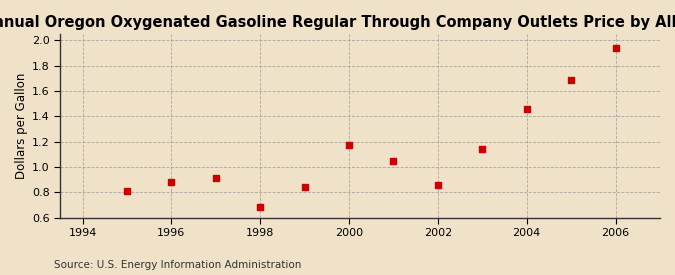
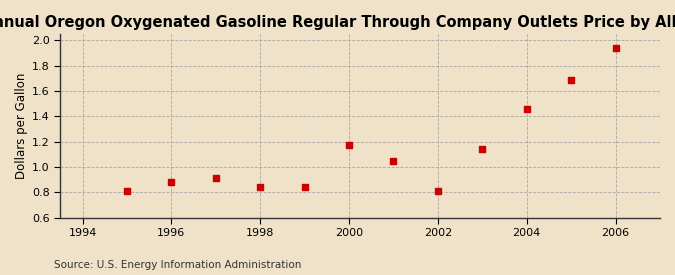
1998: 0.68 -> 0.84
2002: 0.86 -> 0.81
